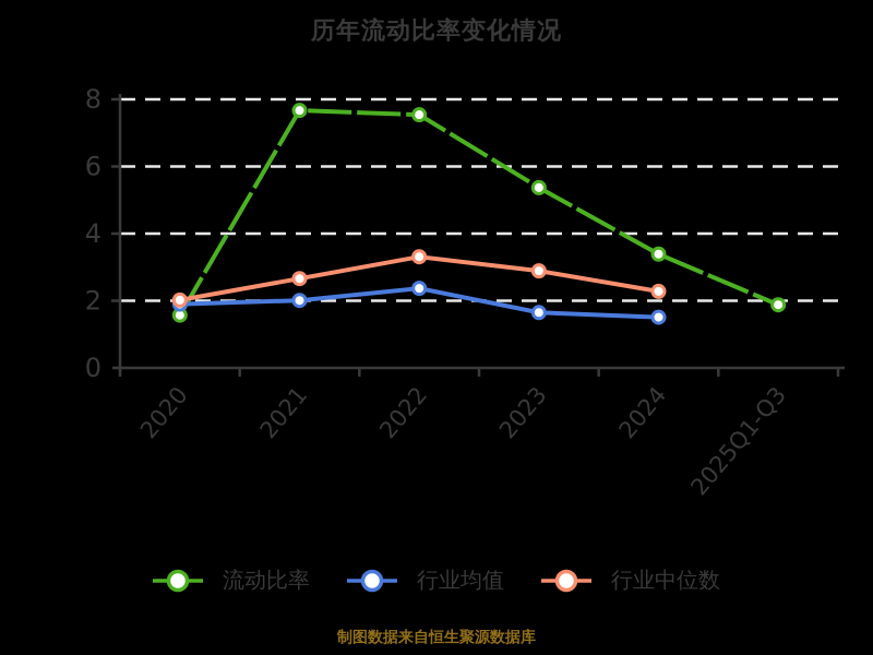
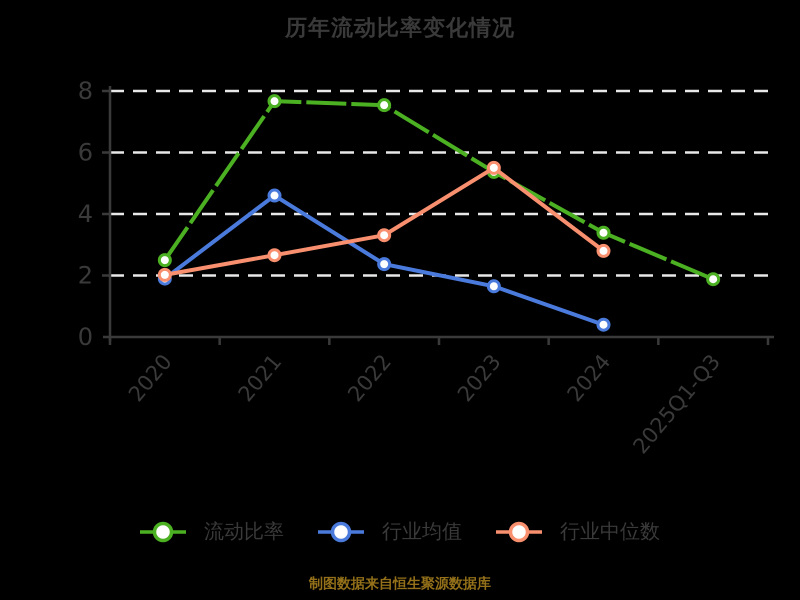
流动比率/2020: 1.6 -> 2.5
行业均值/2021: 2.0 -> 4.6
行业中位数/2023: 2.9 -> 5.5
行业均值/2024: 1.5 -> 0.4
行业中位数/2024: 2.3 -> 2.8
